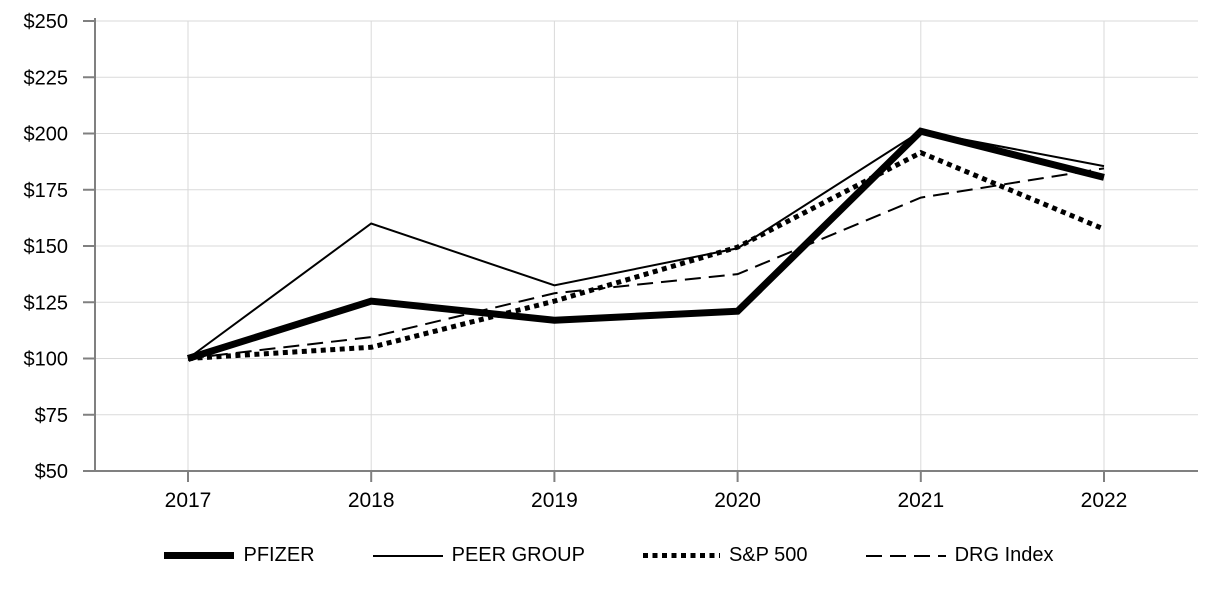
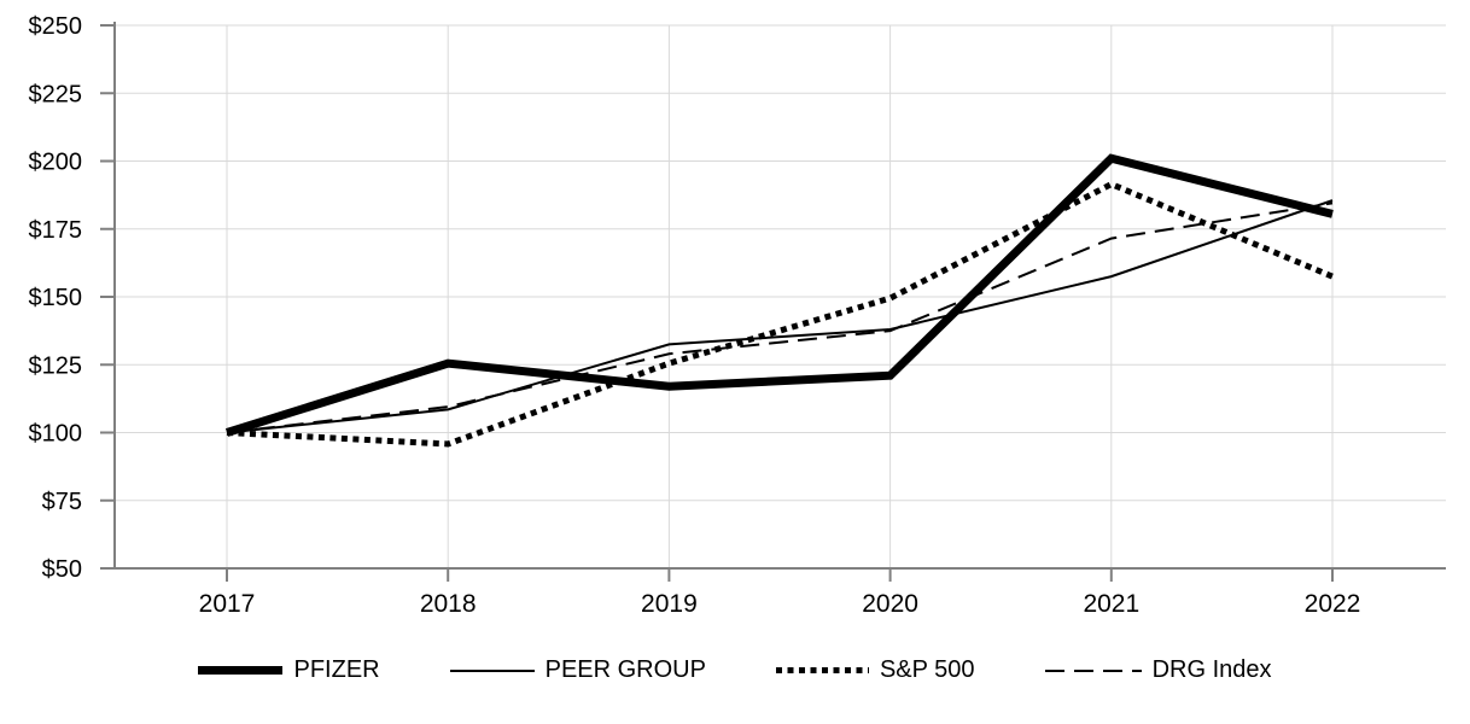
PEER GROUP/2018: $160 -> $108
S&P 500/2018: $105 -> $96
PEER GROUP/2020: $149 -> $138
PEER GROUP/2021: $201 -> $158
